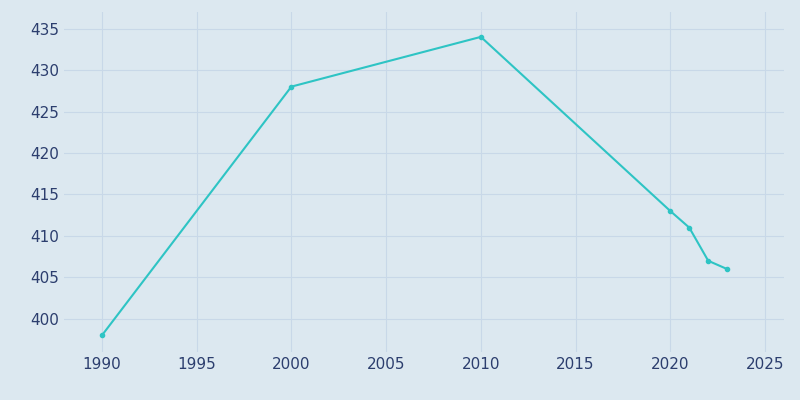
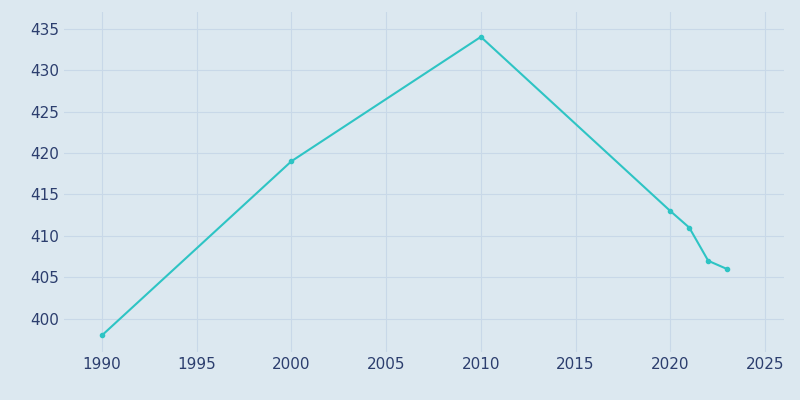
2000: 428 -> 419
